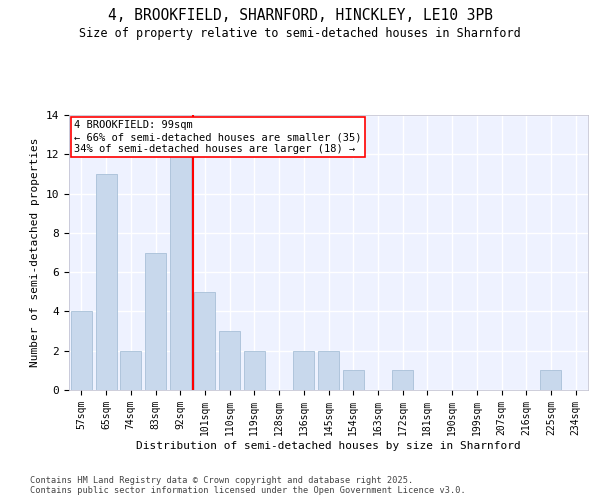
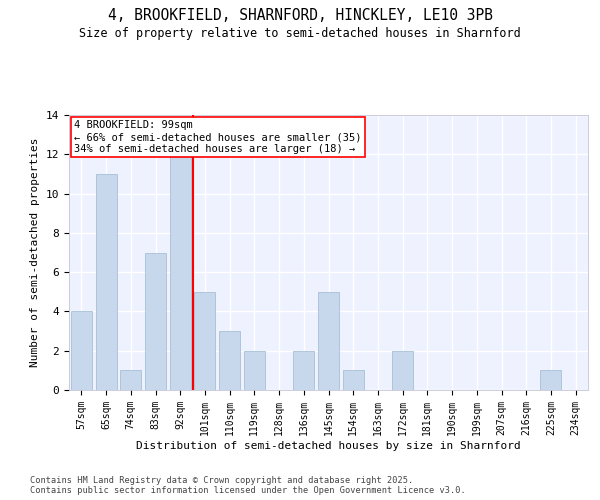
74sqm: 2 -> 1
145sqm: 2 -> 5
172sqm: 1 -> 2
